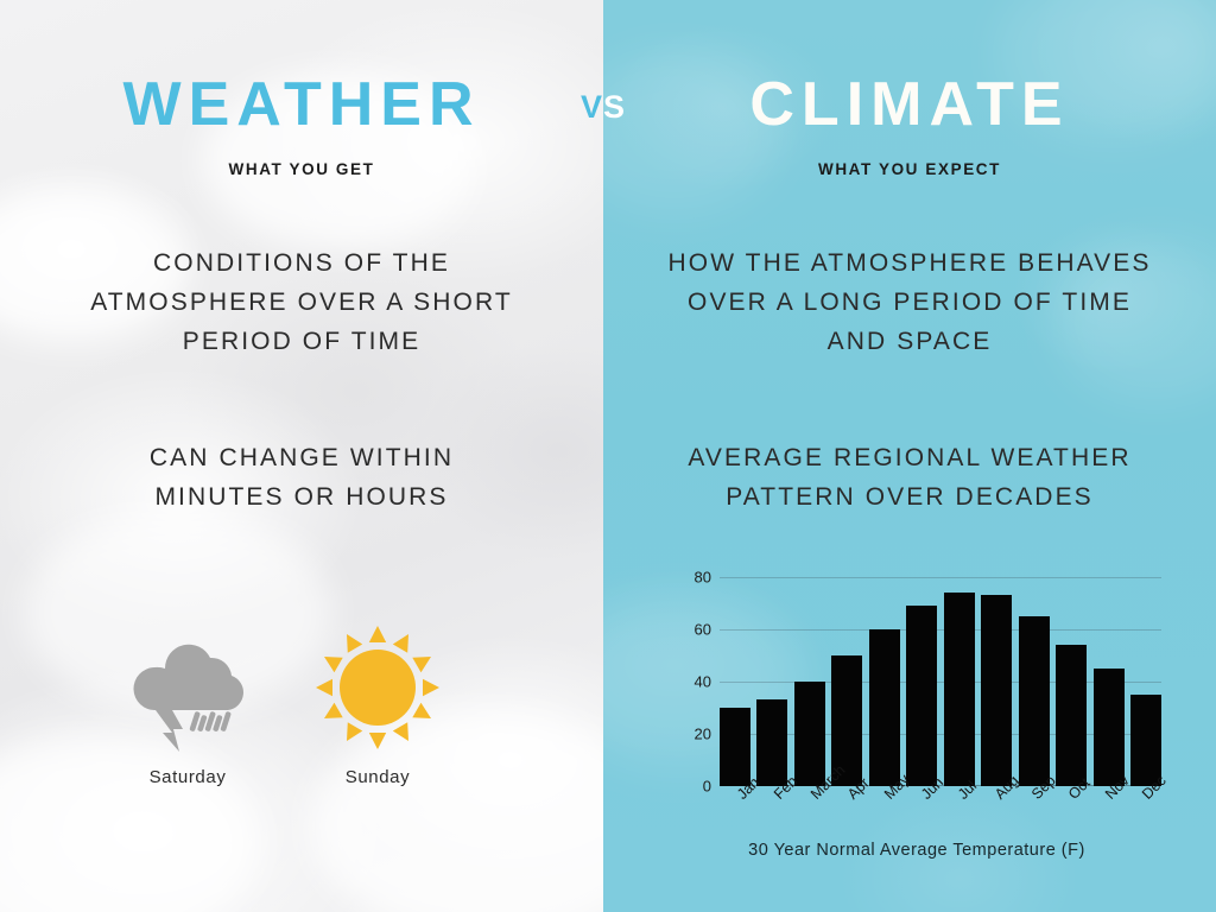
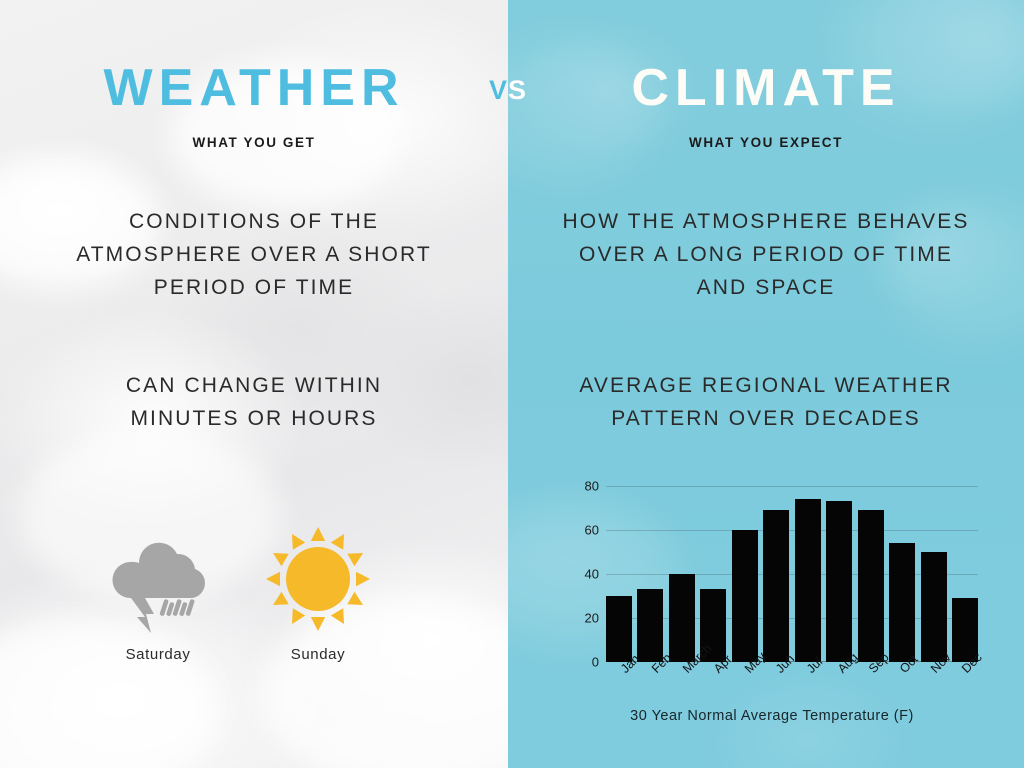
Apr: 50 -> 33
Sep: 65 -> 69
Nov: 45 -> 50
Dec: 35 -> 29
